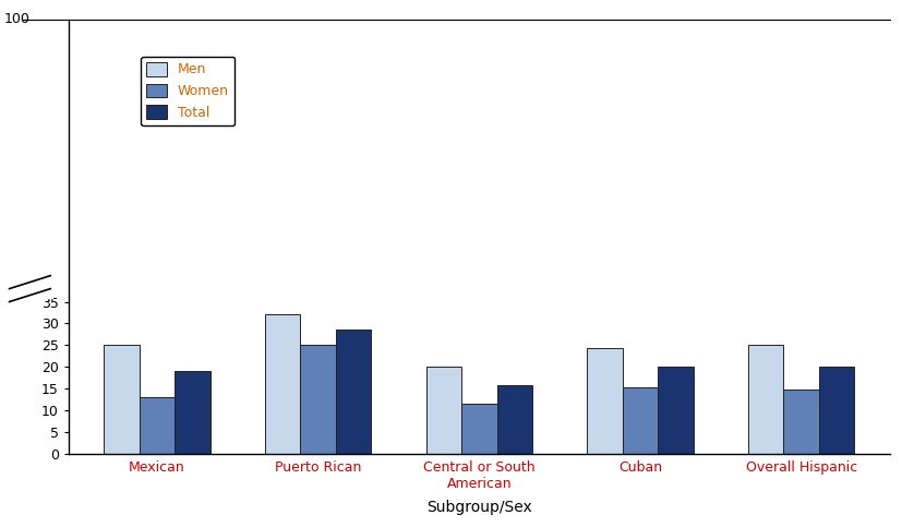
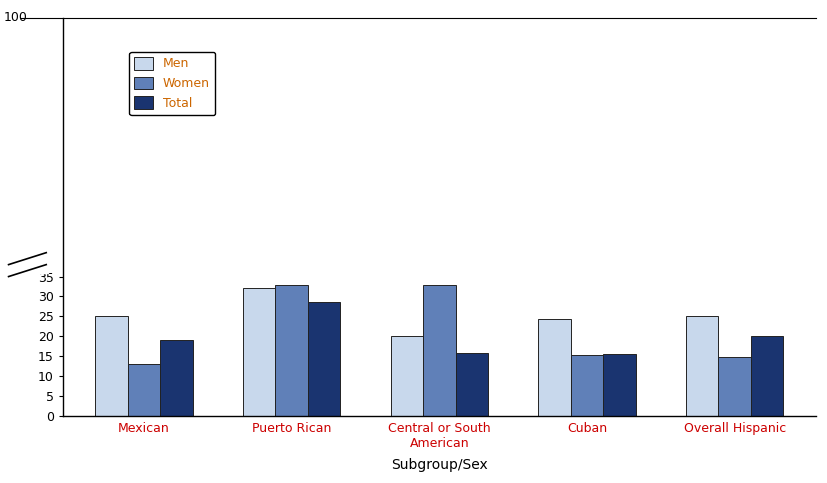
Women/Puerto Rican: 25.1 -> 33.0
Women/Central or South American: 11.5 -> 33.0
Total/Cuban: 20.0 -> 15.5
